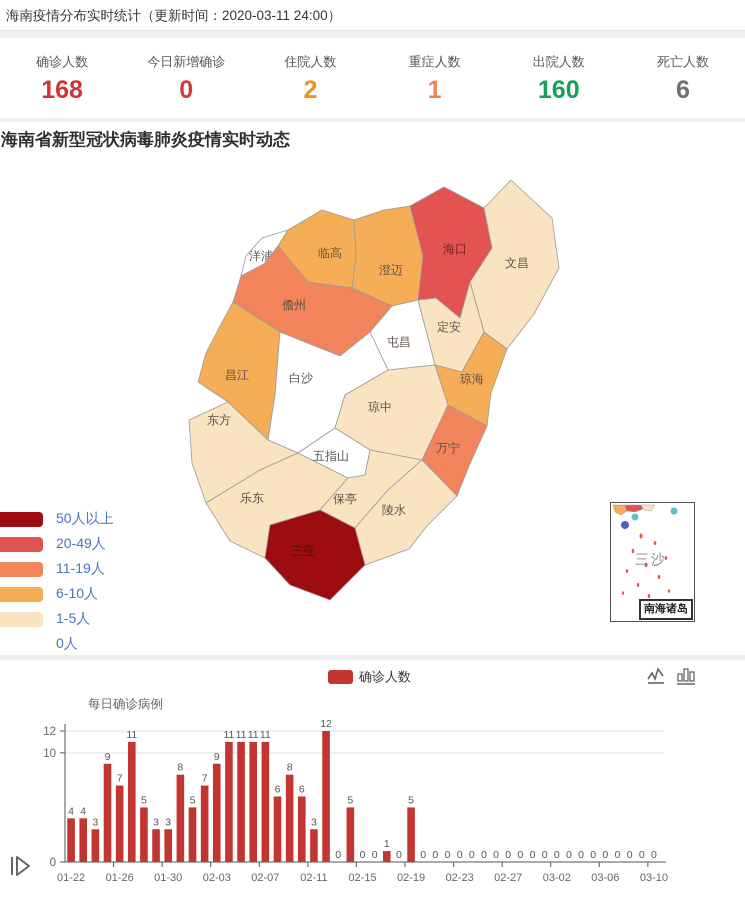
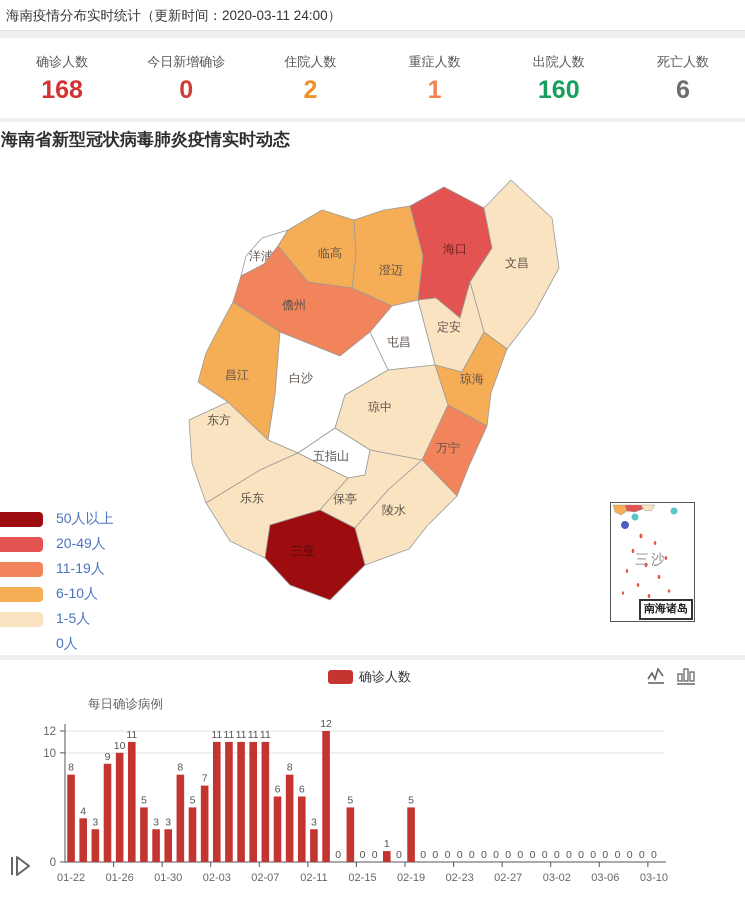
01-22: 4 -> 8
01-26: 7 -> 10
02-03: 9 -> 11
